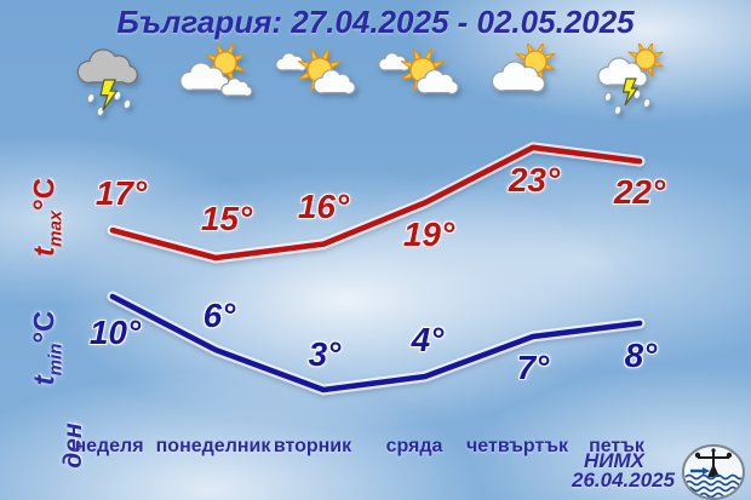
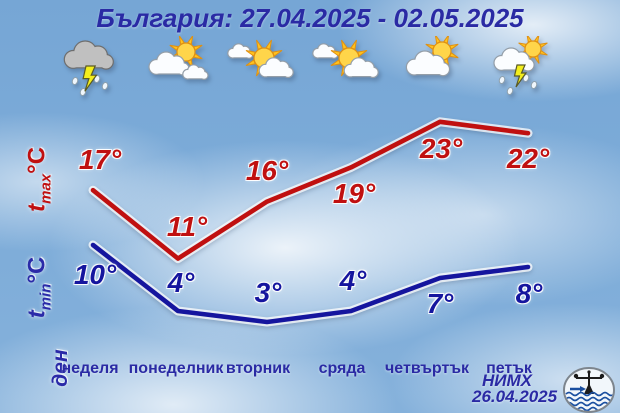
tmax/понеделник: 15° -> 11°
tmin/понеделник: 6° -> 4°
